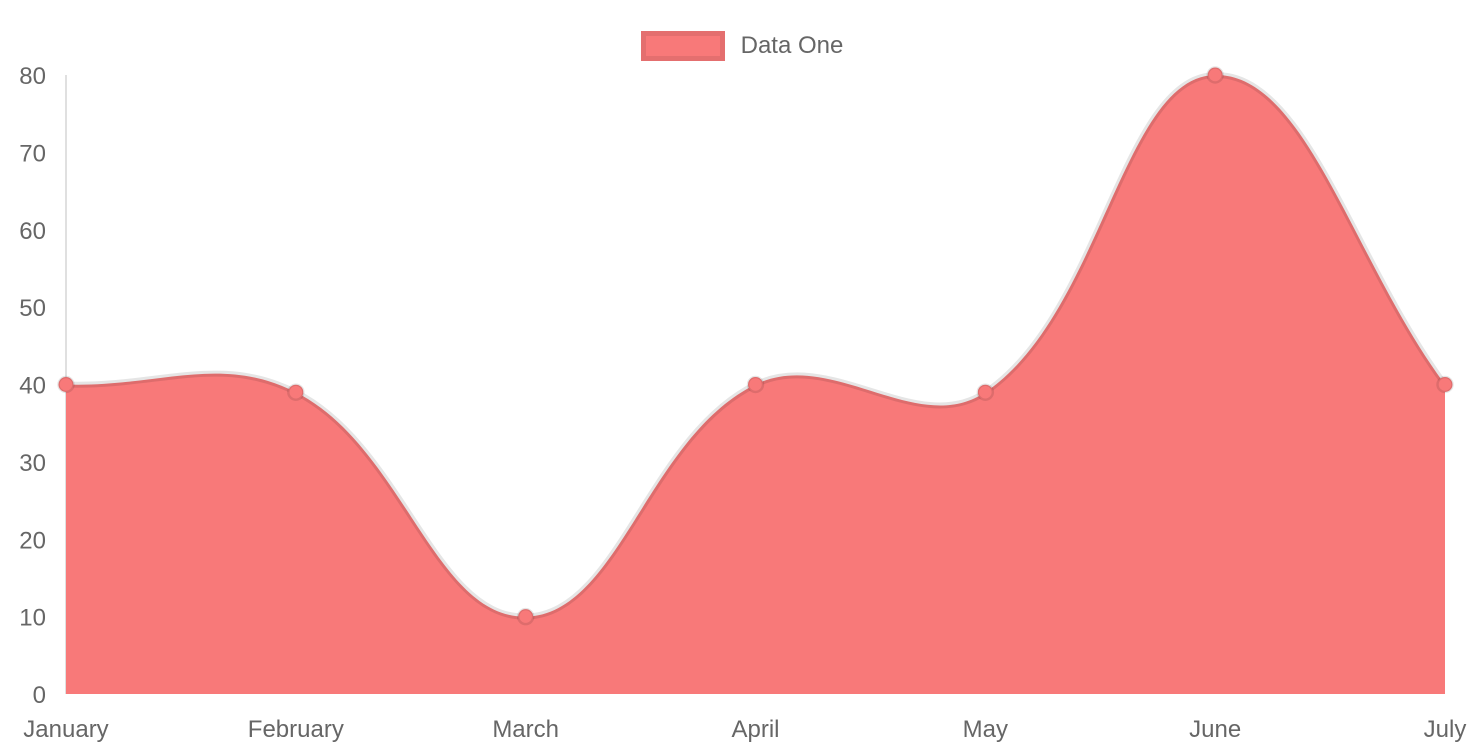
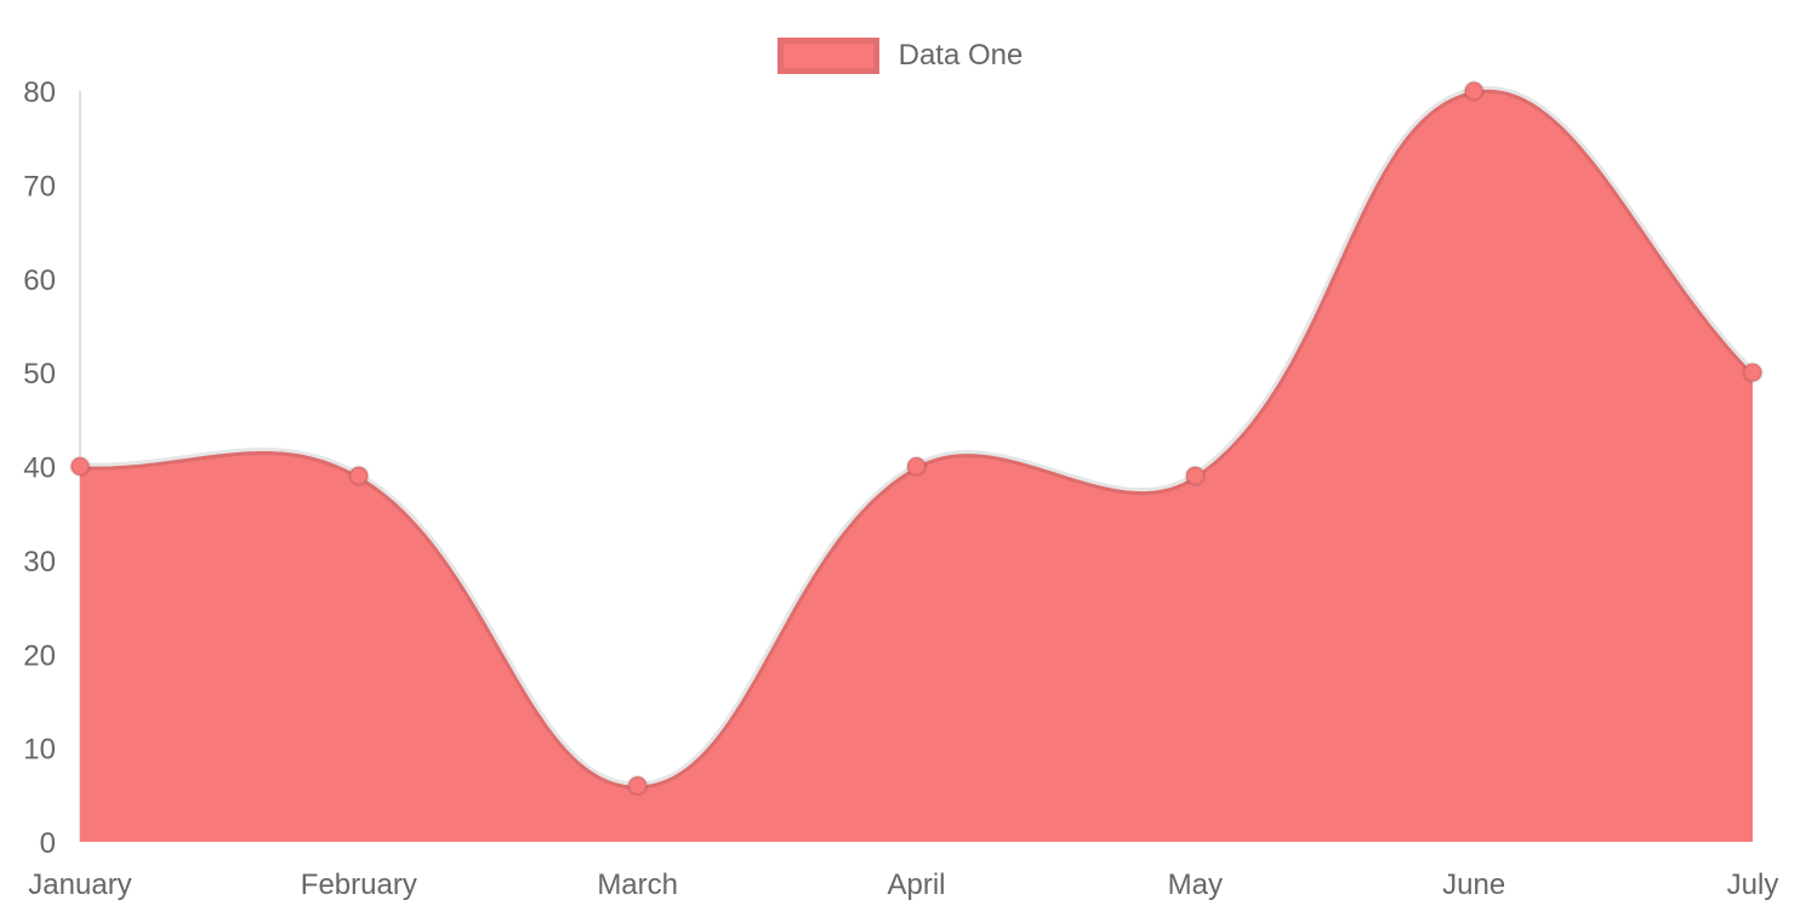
March: 10 -> 6
July: 40 -> 50
